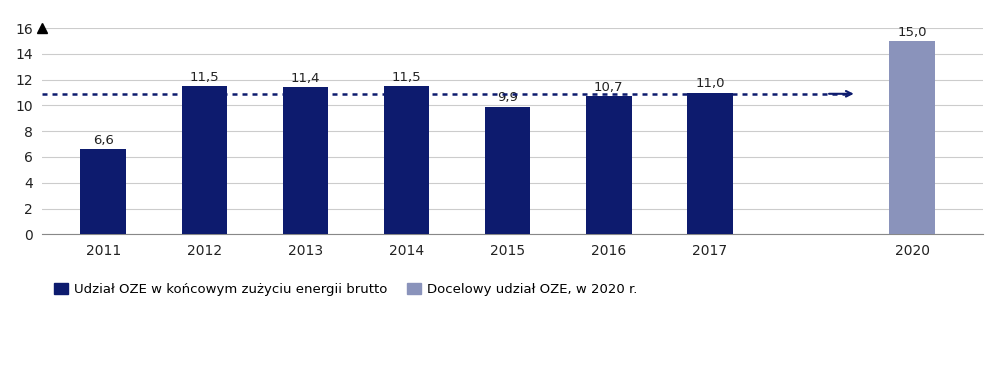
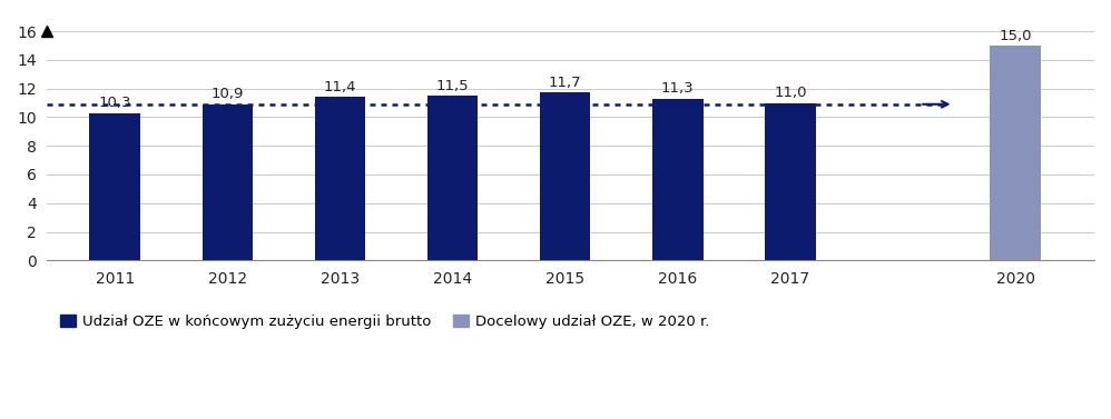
Udział OZE w końcowym zużyciu energii brutto/2011: 6,6 -> 10,3
Udział OZE w końcowym zużyciu energii brutto/2012: 11,5 -> 10,9
Udział OZE w końcowym zużyciu energii brutto/2015: 9,9 -> 11,7
Udział OZE w końcowym zużyciu energii brutto/2016: 10,7 -> 11,3
